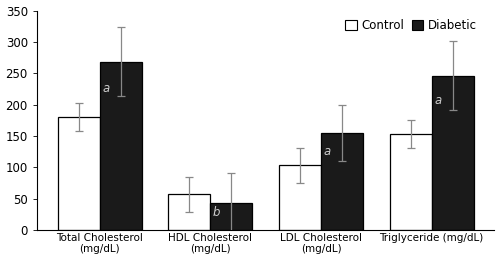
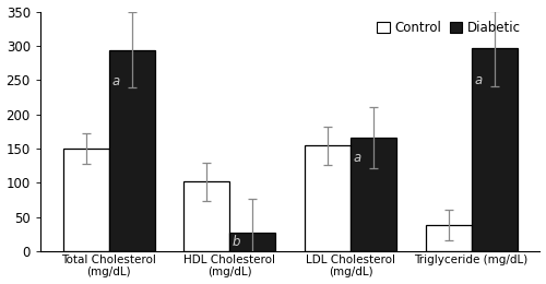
Control/Total Cholesterol (mg/dL): 180 -> 150
Diabetic/Total Cholesterol (mg/dL): 268 -> 294
Control/HDL Cholesterol (mg/dL): 57 -> 102
Diabetic/HDL Cholesterol (mg/dL): 43 -> 28
Control/LDL Cholesterol (mg/dL): 103 -> 154
Diabetic/LDL Cholesterol (mg/dL): 155 -> 166
Control/Triglyceride (mg/dL): 153 -> 38
Diabetic/Triglyceride (mg/dL): 246 -> 296
